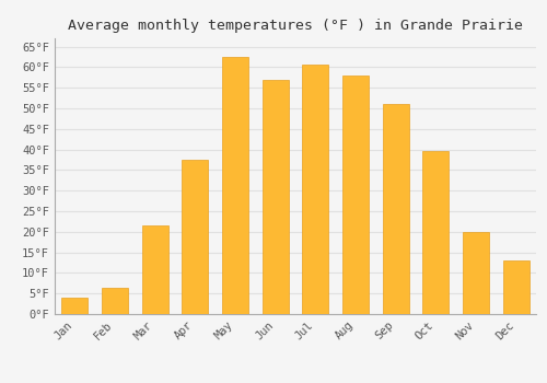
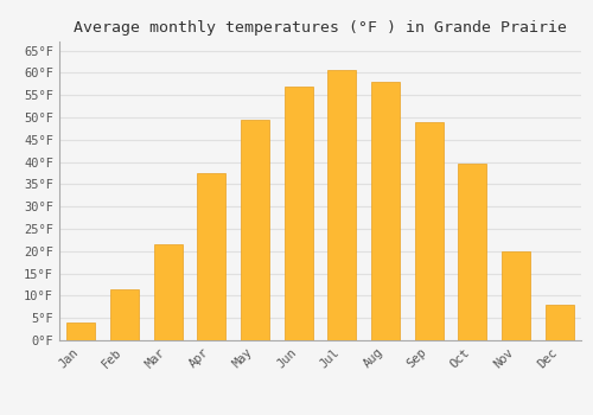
Feb: 6.5°F -> 11.5°F
May: 62.5°F -> 49.5°F
Sep: 51.0°F -> 49.0°F
Dec: 13.0°F -> 8.0°F
